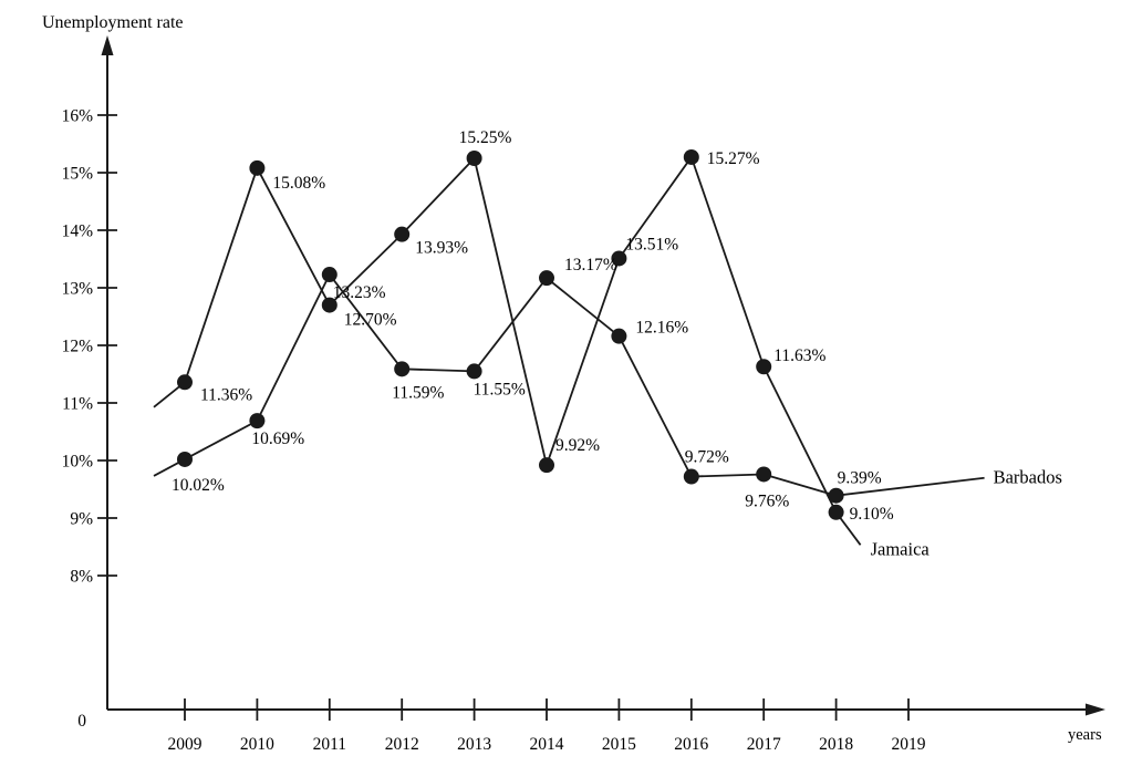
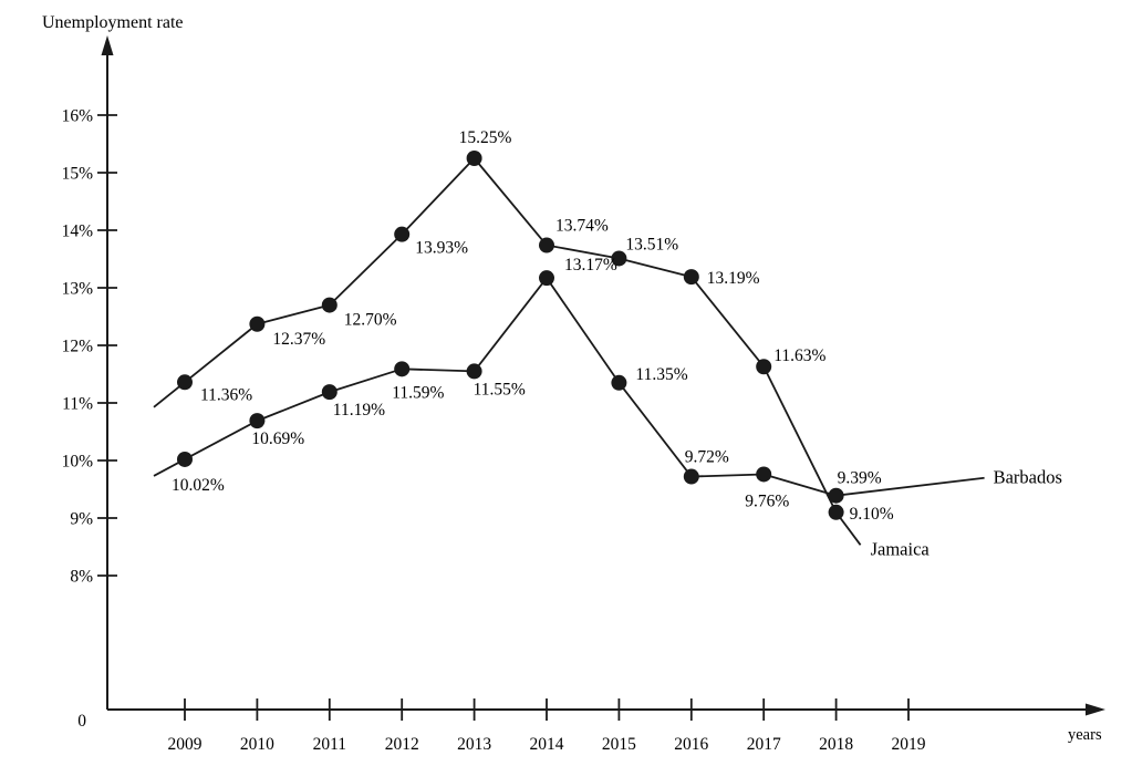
Jamaica/2010: 15.08% -> 12.37%
Barbados/2011: 13.23% -> 11.19%
Jamaica/2014: 9.92% -> 13.74%
Barbados/2015: 12.16% -> 11.35%
Jamaica/2016: 15.27% -> 13.19%
